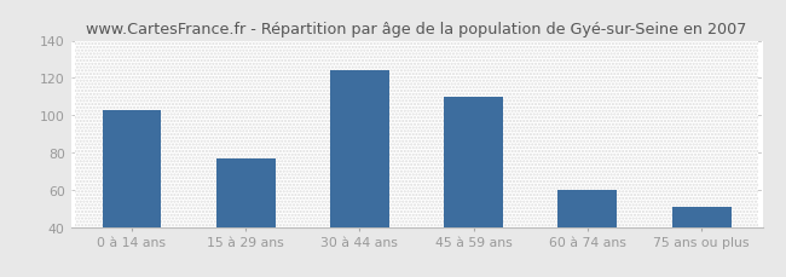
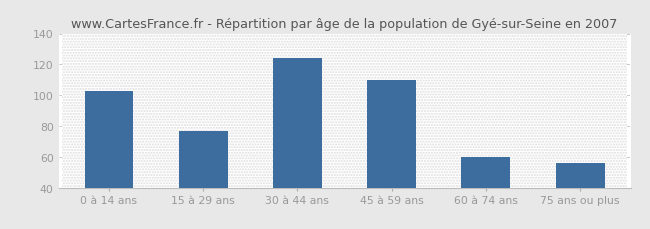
75 ans ou plus: 51 -> 56
